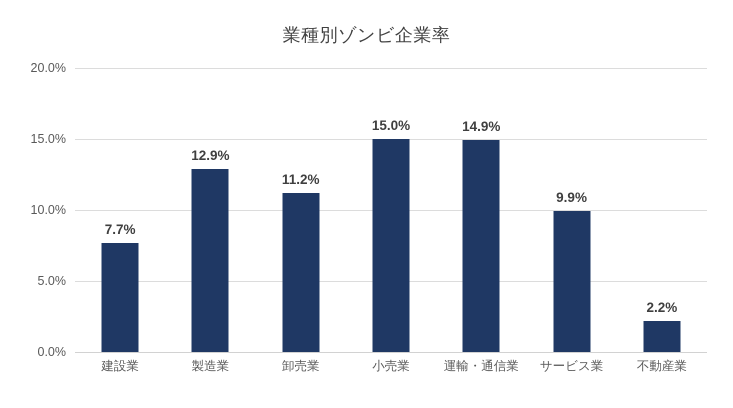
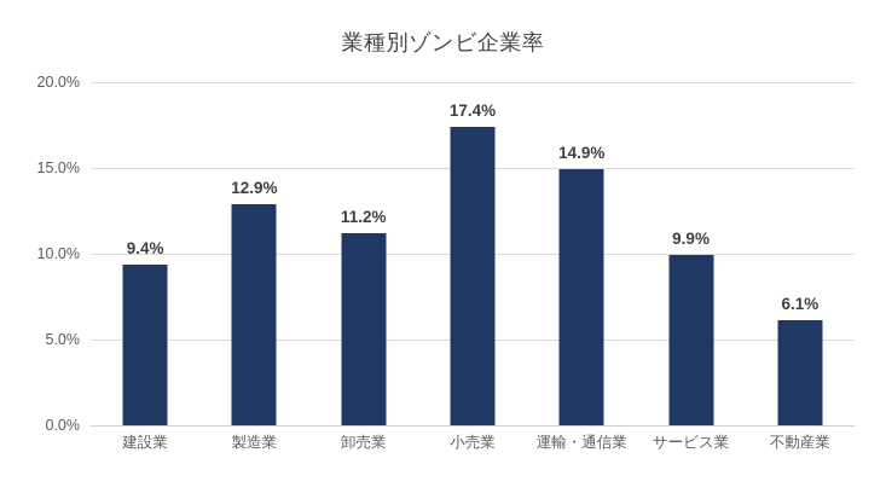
建設業: 7.7% -> 9.4%
小売業: 15.0% -> 17.4%
不動産業: 2.2% -> 6.1%
